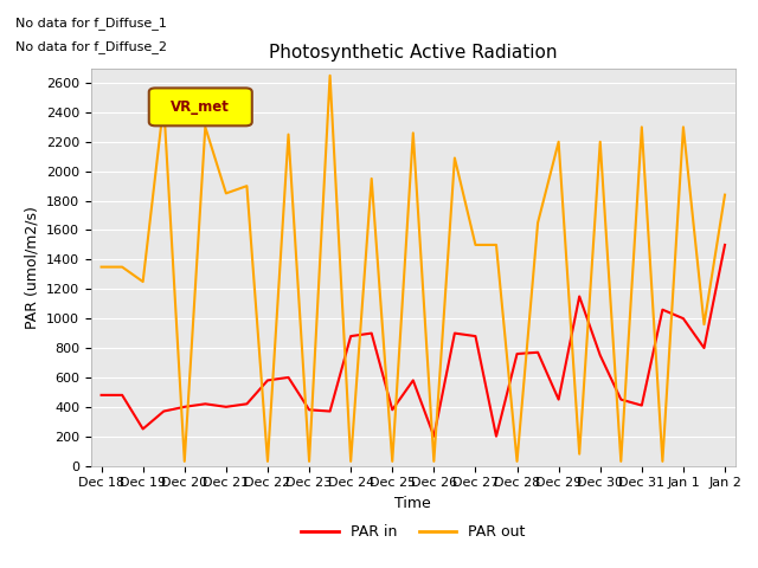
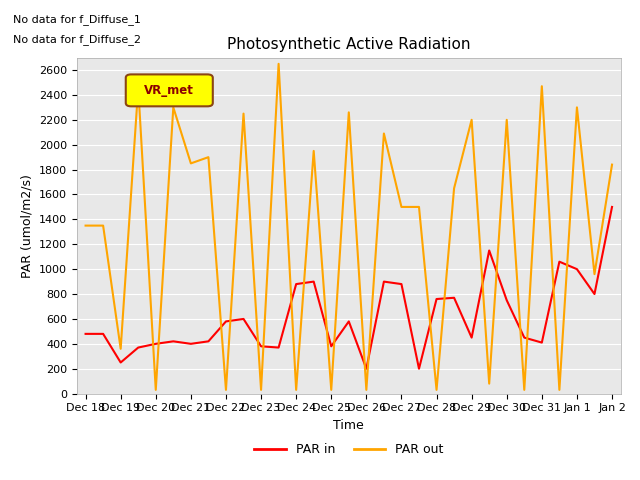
PAR out/Dec 19: 1250 -> 360
PAR out/Dec 31: 2300 -> 2470
